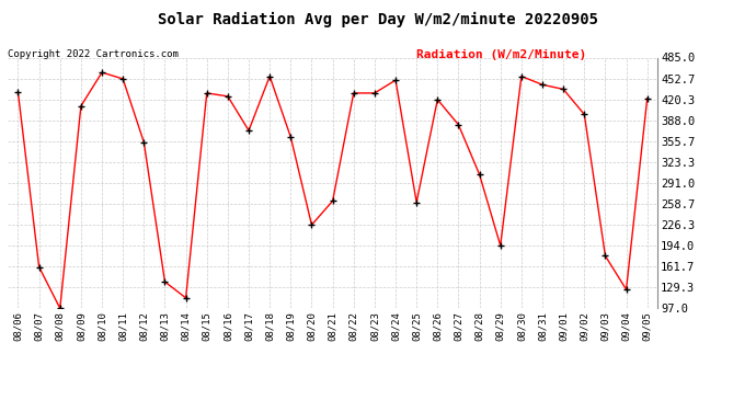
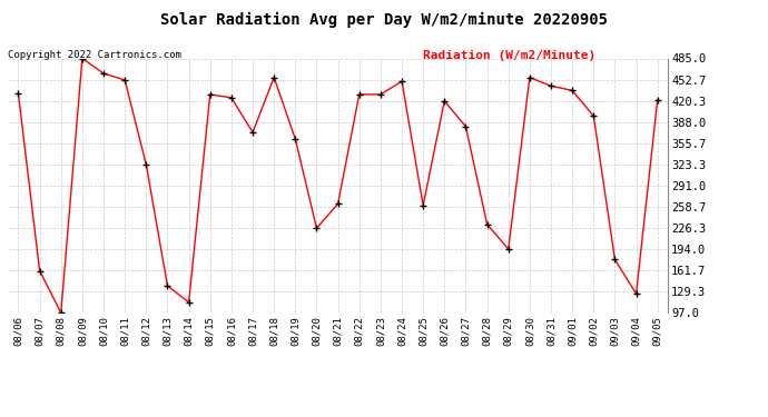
08/09: 410 -> 485
08/12: 354 -> 323
08/28: 304 -> 232
